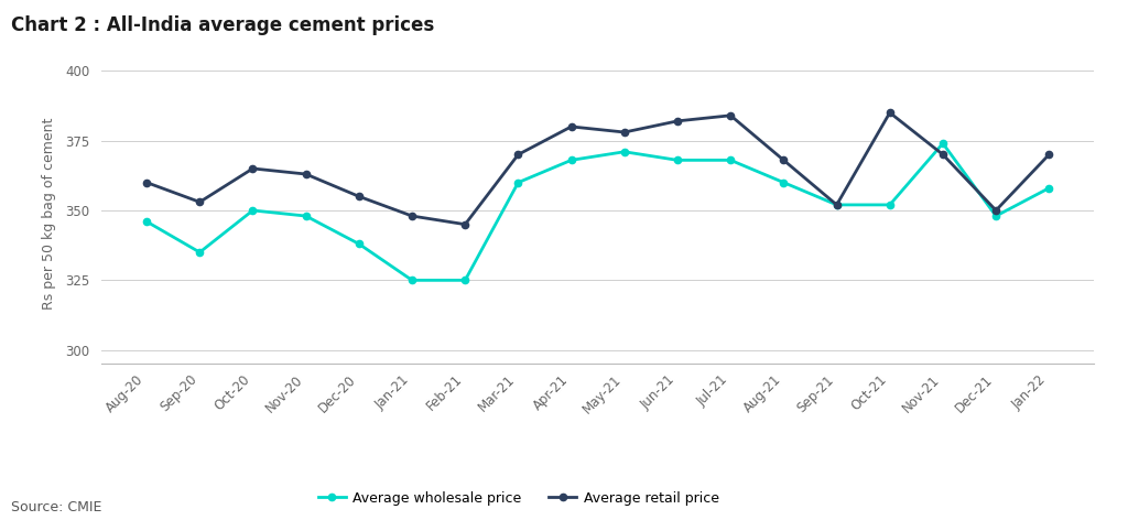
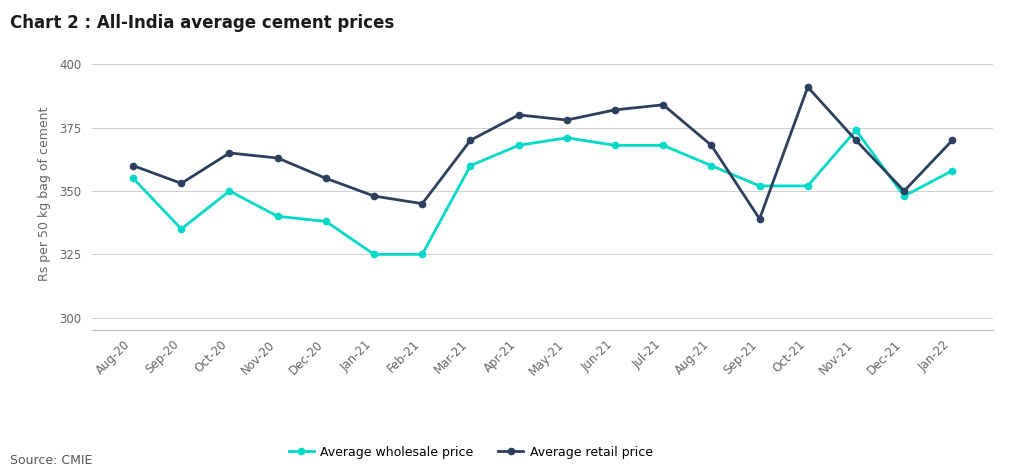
Average wholesale price/Aug-20: 346 -> 355
Average wholesale price/Nov-20: 348 -> 340
Average retail price/Sep-21: 352 -> 339
Average retail price/Oct-21: 385 -> 391
